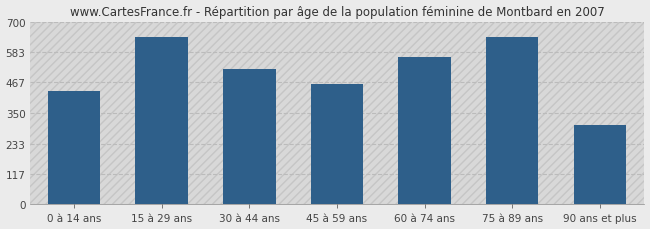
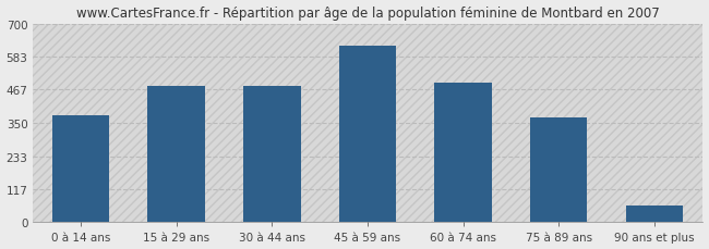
0 à 14 ans: 435 -> 375
15 à 29 ans: 640 -> 480
30 à 44 ans: 520 -> 480
45 à 59 ans: 460 -> 620
60 à 74 ans: 565 -> 490
75 à 89 ans: 640 -> 370
90 ans et plus: 305 -> 60
